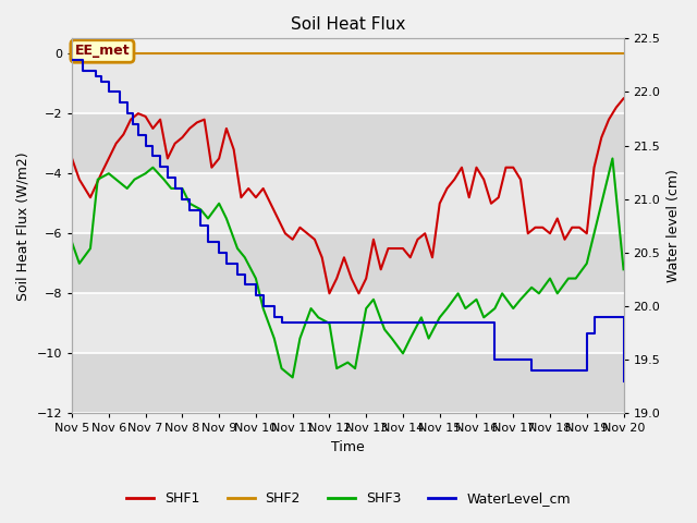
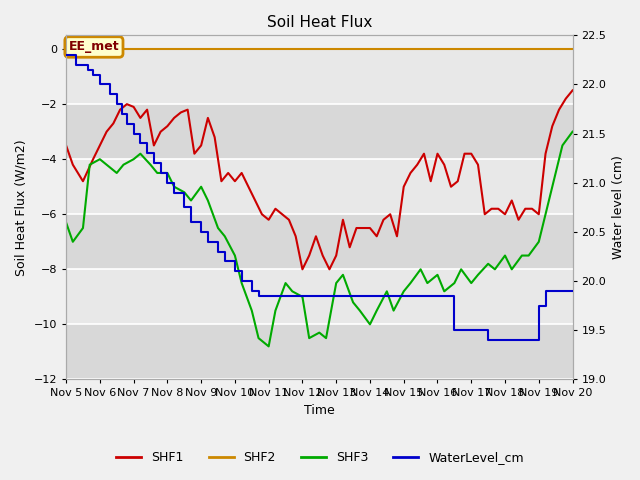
SHF3/Nov 20: -7.2 -> -3.0
WaterLevel_cm/Nov 20: 19.30 -> 19.90
